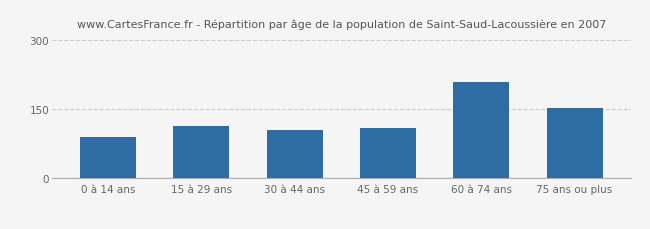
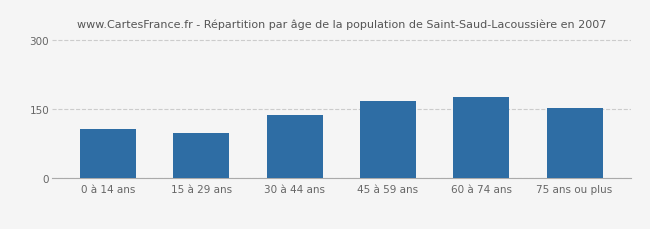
0 à 14 ans: 90 -> 107
15 à 29 ans: 115 -> 98
30 à 44 ans: 105 -> 138
45 à 59 ans: 110 -> 168
60 à 74 ans: 210 -> 178
